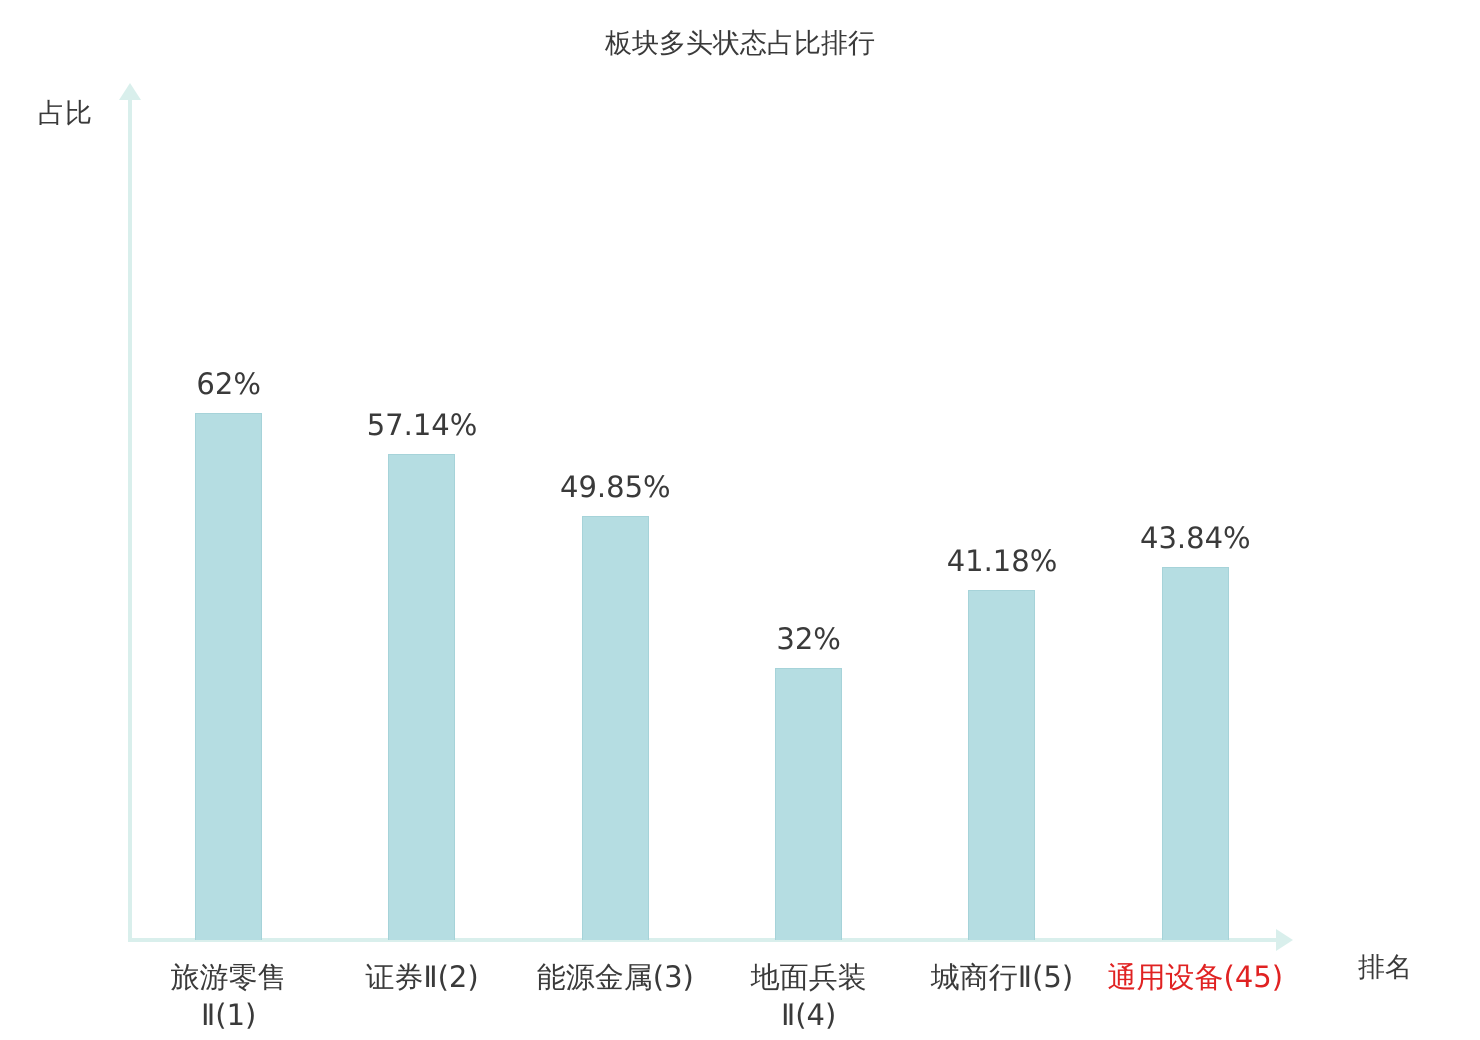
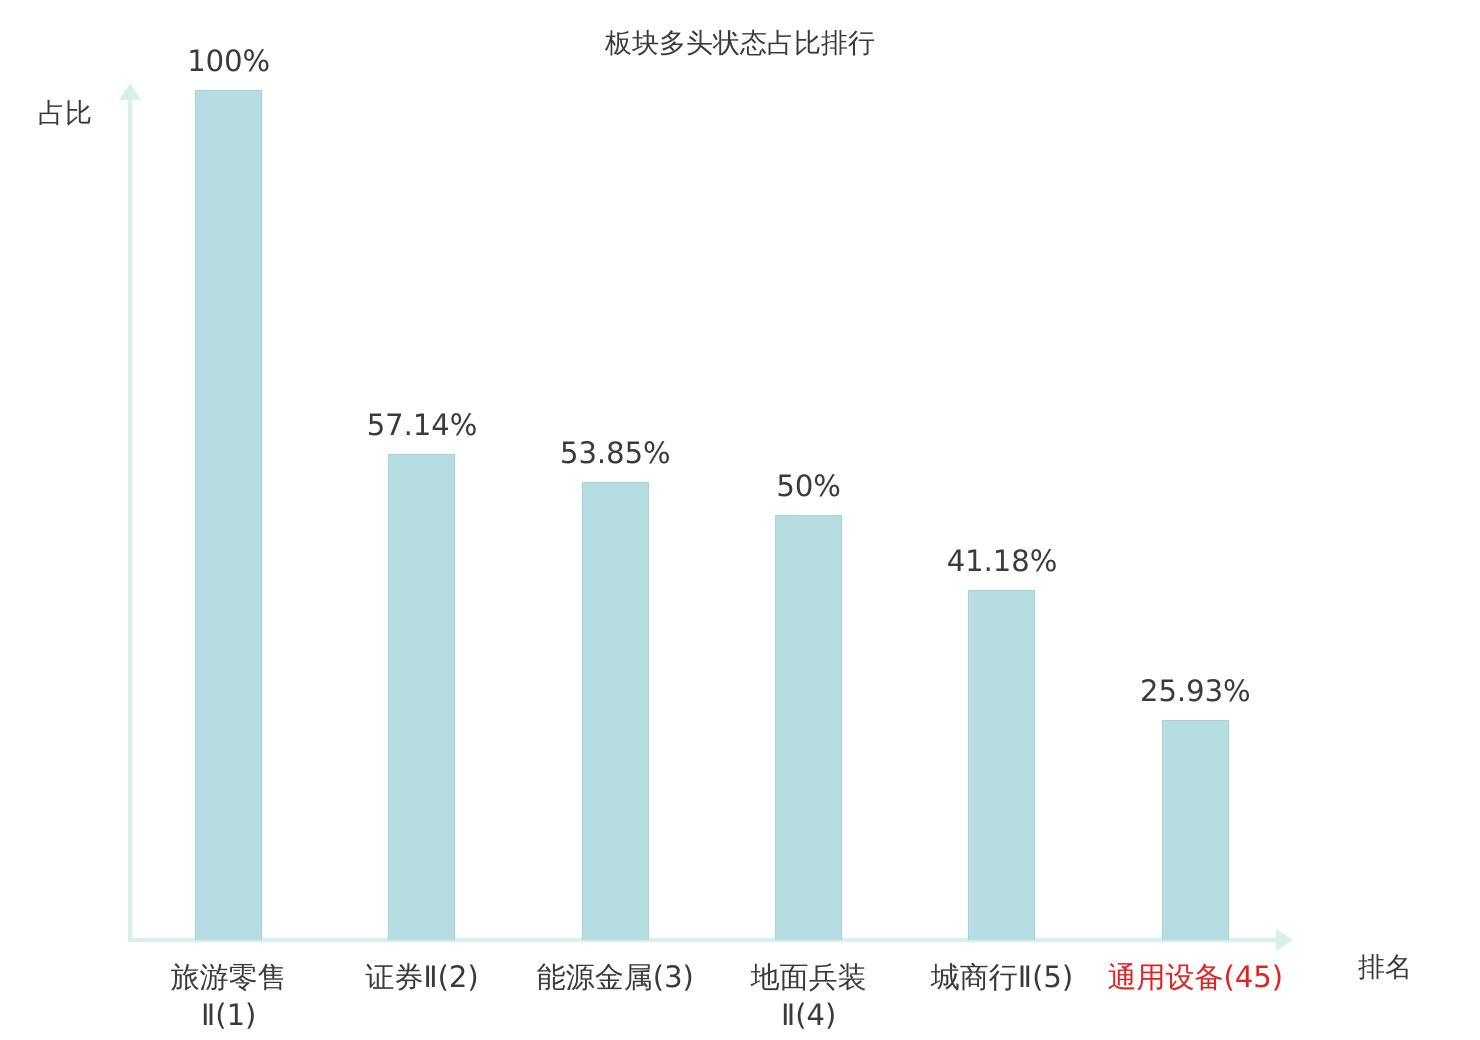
旅游零售 Ⅱ(1): 62% -> 100%
能源金属(3): 49.85% -> 53.85%
地面兵装 Ⅱ(4): 32% -> 50%
通用设备(45): 43.84% -> 25.93%
